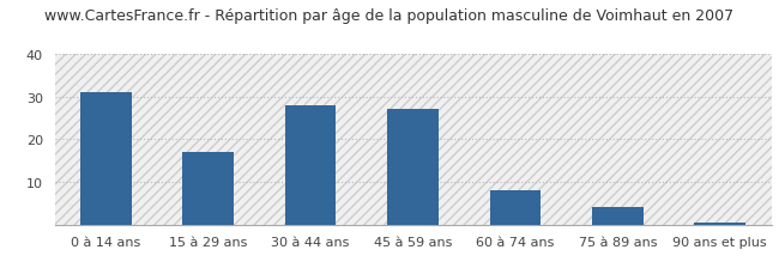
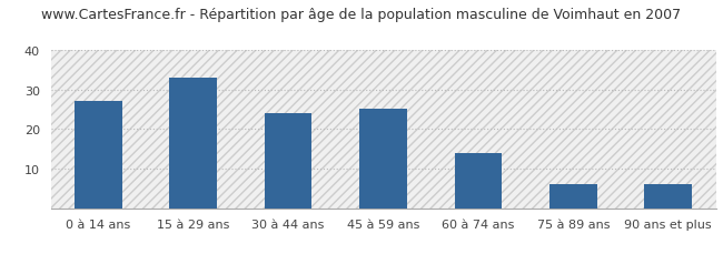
0 à 14 ans: 31.0 -> 27.0
15 à 29 ans: 17.0 -> 33.0
30 à 44 ans: 28.0 -> 24.0
45 à 59 ans: 27.0 -> 25.0
60 à 74 ans: 8.0 -> 14.0
75 à 89 ans: 4.0 -> 6.0
90 ans et plus: 0.4 -> 6.0
